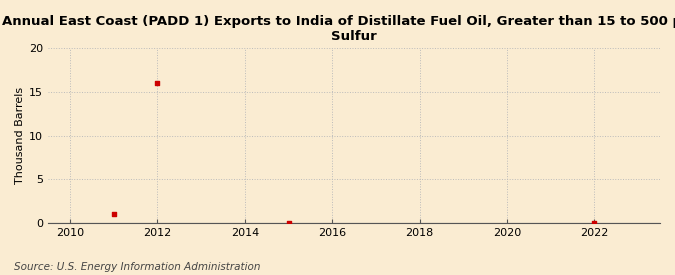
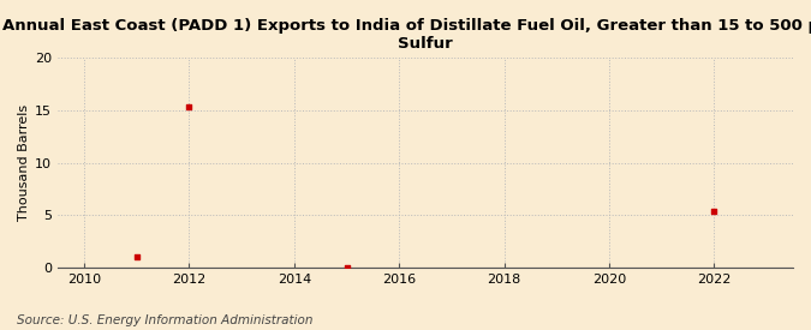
2012: 16.0 -> 15.4
2022: 0.1 -> 5.4
